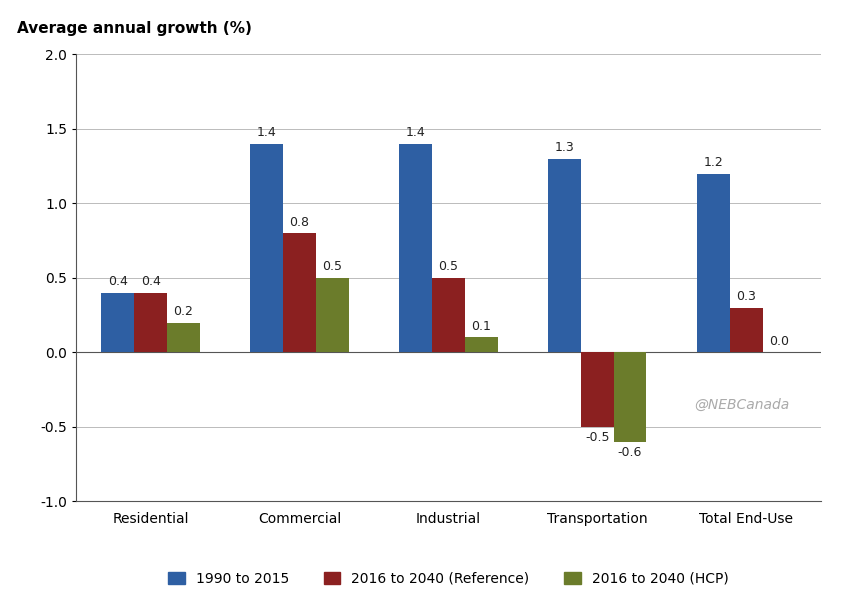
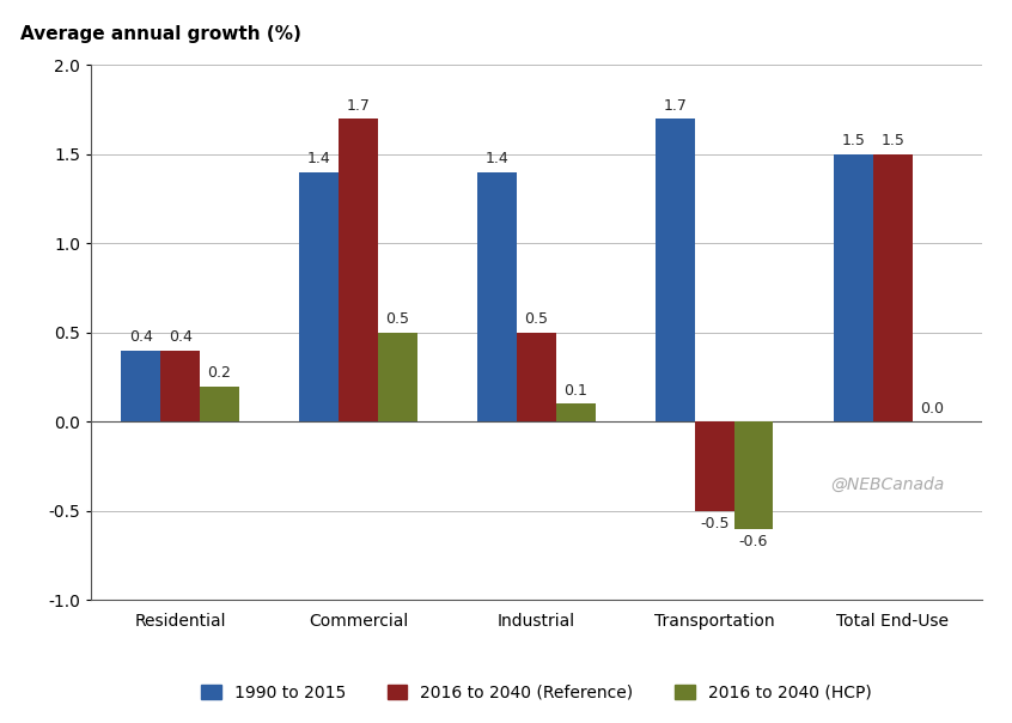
2016 to 2040 (Reference)/Commercial: 0.8 -> 1.7
1990 to 2015/Transportation: 1.3 -> 1.7
1990 to 2015/Total End-Use: 1.2 -> 1.5
2016 to 2040 (Reference)/Total End-Use: 0.3 -> 1.5
